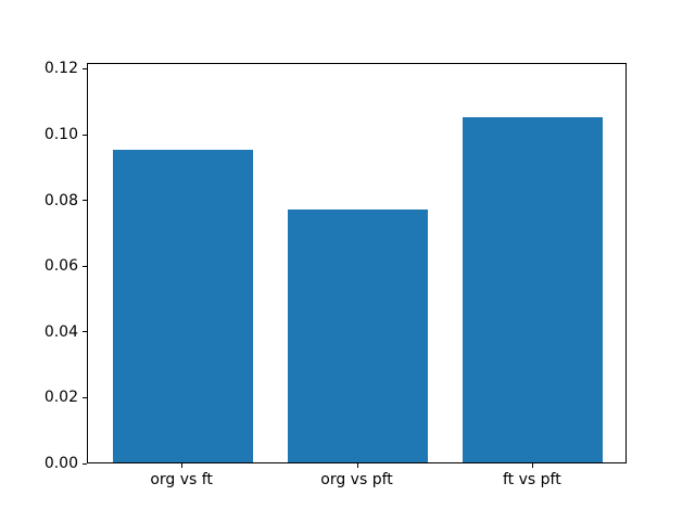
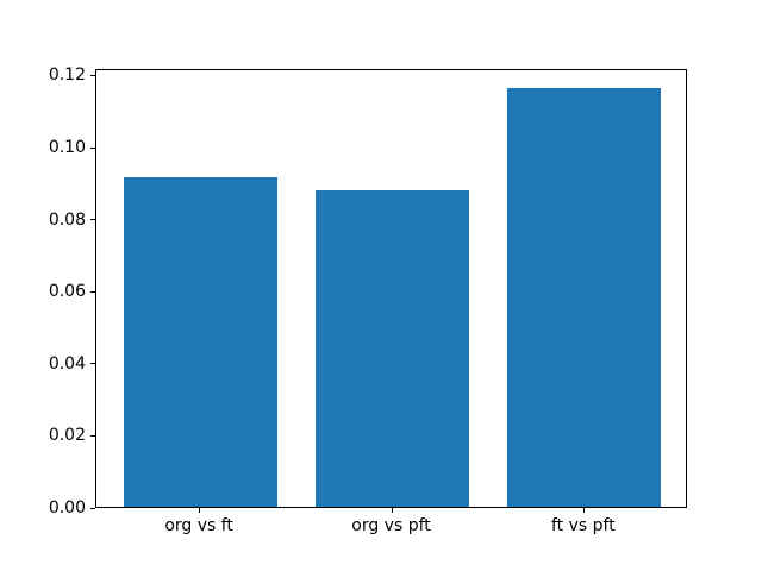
org vs ft: 0.095 -> 0.091
org vs pft: 0.077 -> 0.088
ft vs pft: 0.105 -> 0.116
